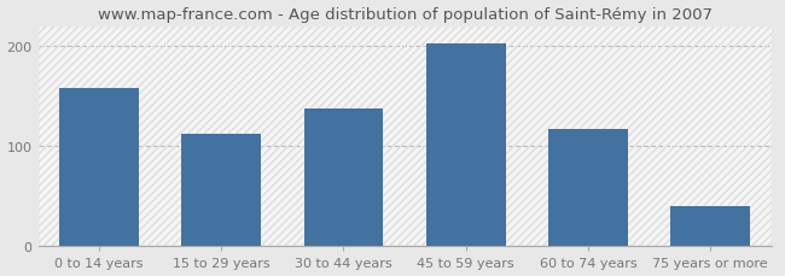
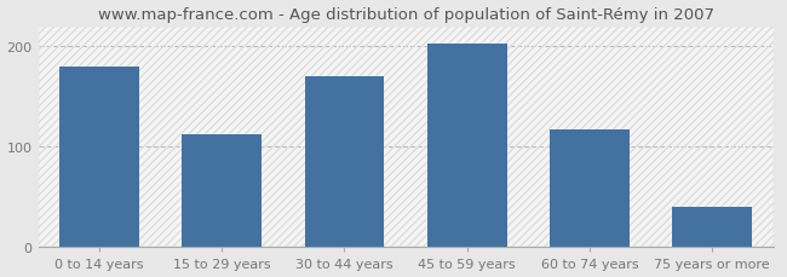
0 to 14 years: 158 -> 180
30 to 44 years: 138 -> 170
